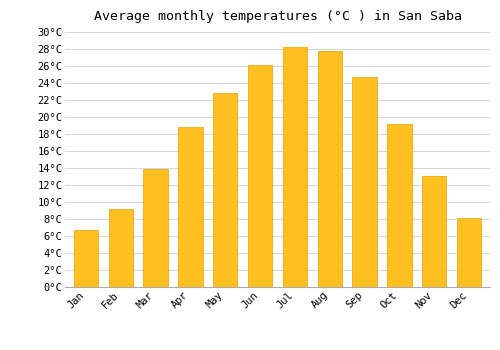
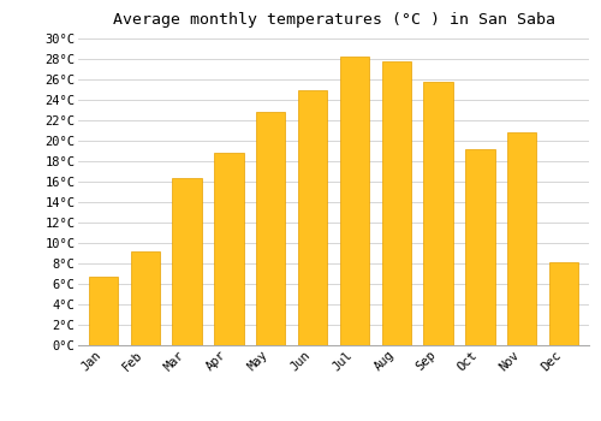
Mar: 13.9°C -> 16.4°C
Jun: 26.1°C -> 25.0°C
Sep: 24.7°C -> 25.8°C
Nov: 13.1°C -> 20.8°C
